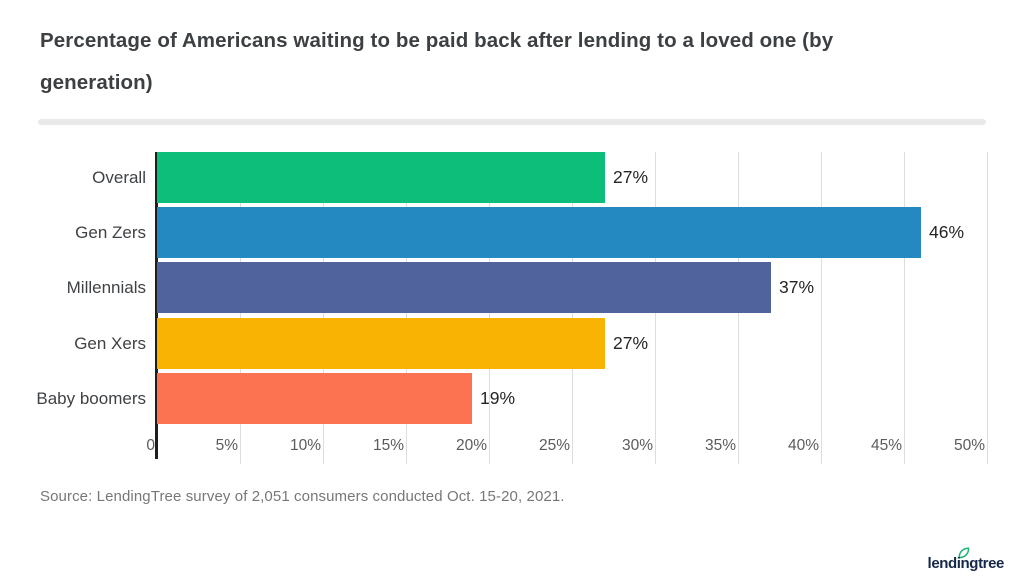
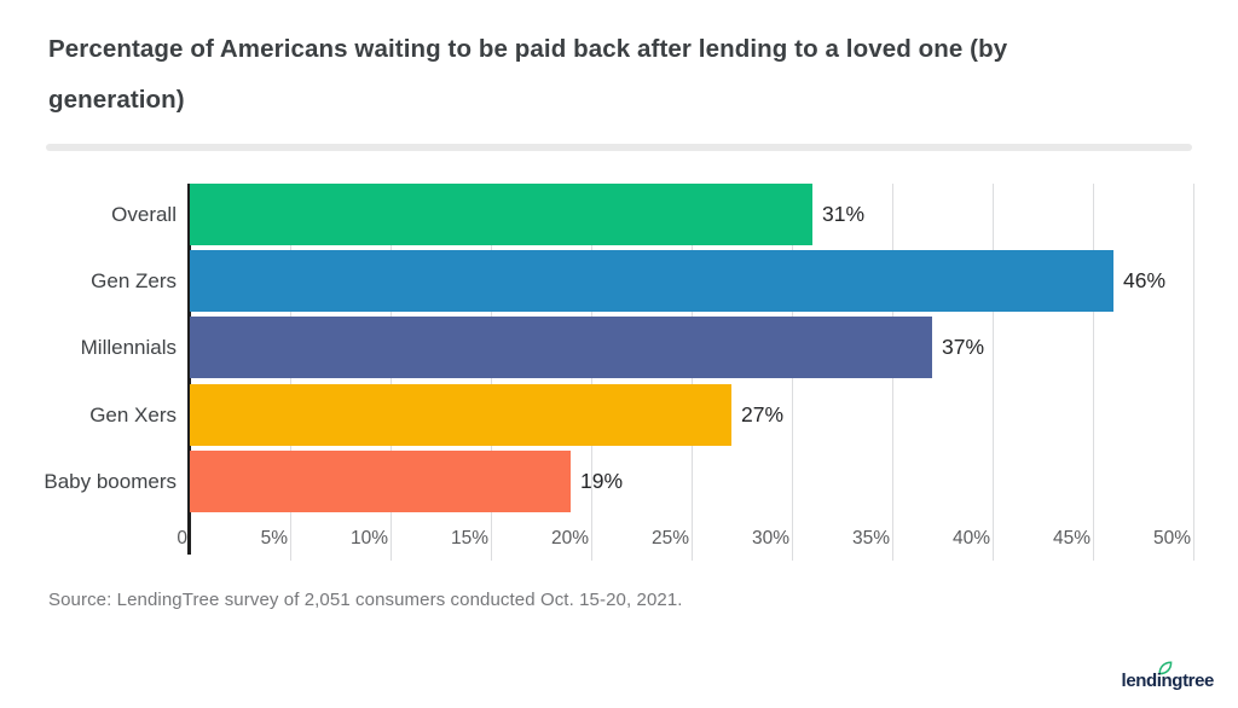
Overall: 27% -> 31%
